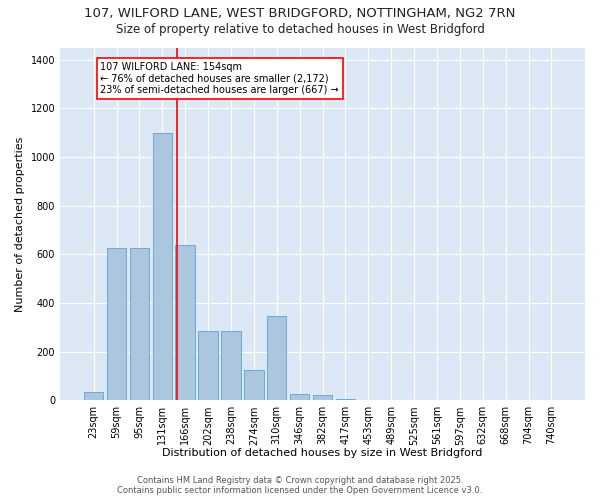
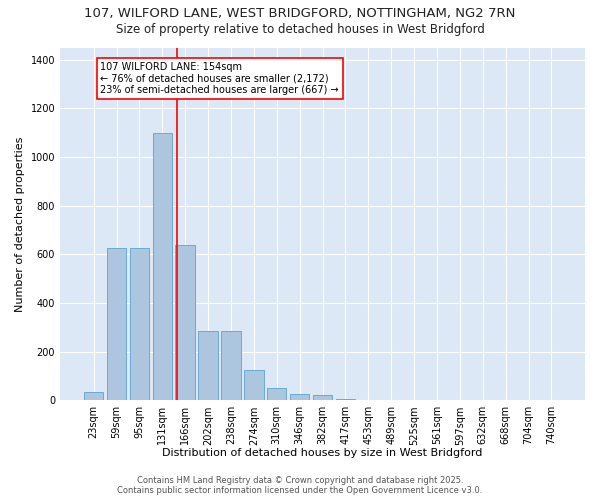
310sqm: 345 -> 50
